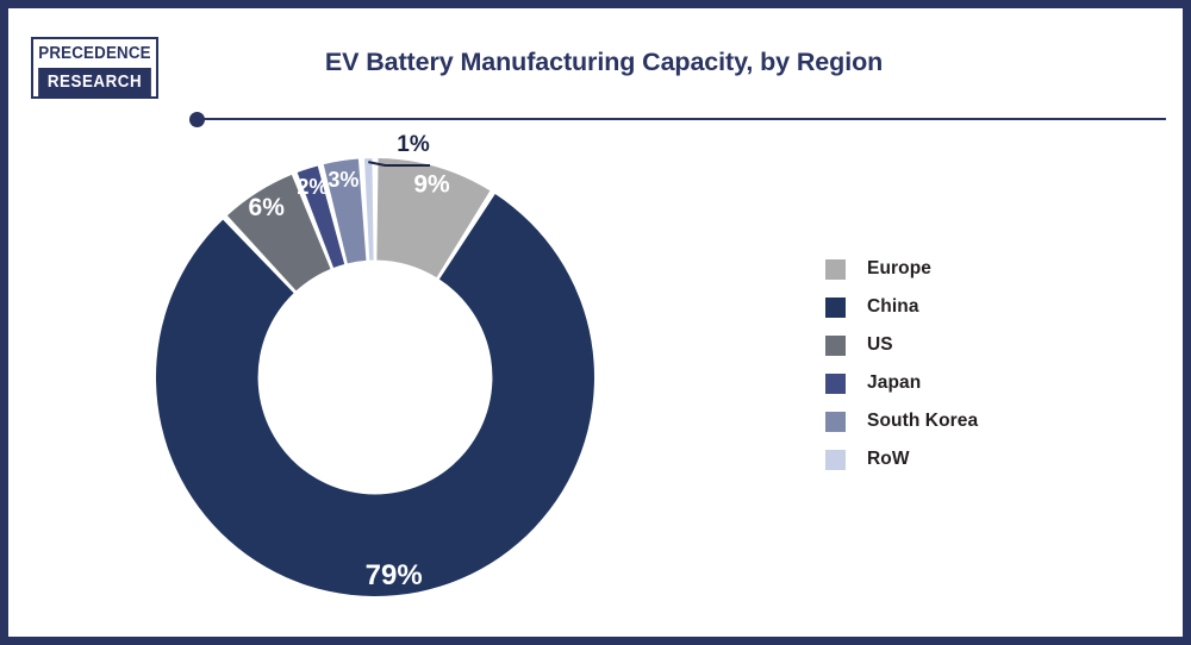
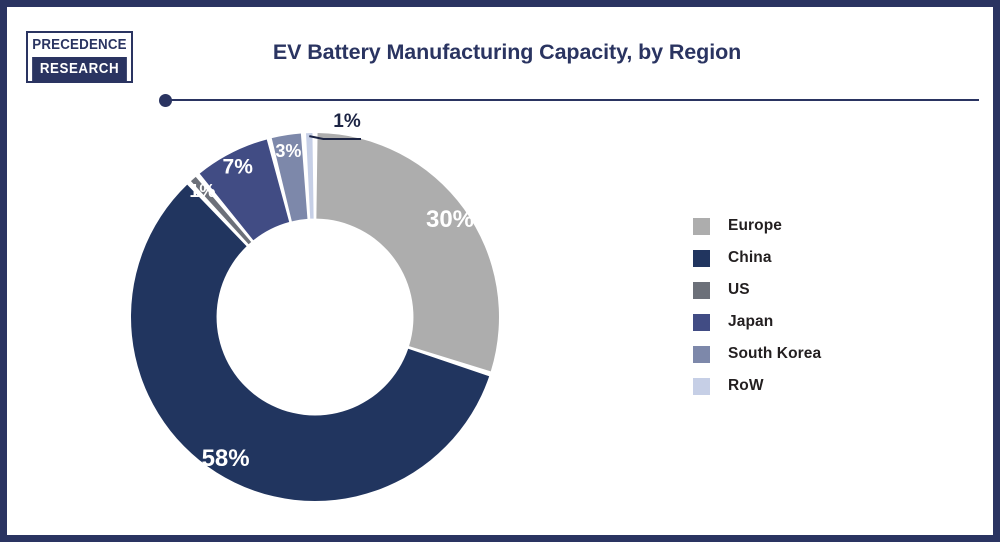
Europe: 9% -> 30%
China: 79% -> 58%
US: 6% -> 1%
Japan: 2% -> 7%
